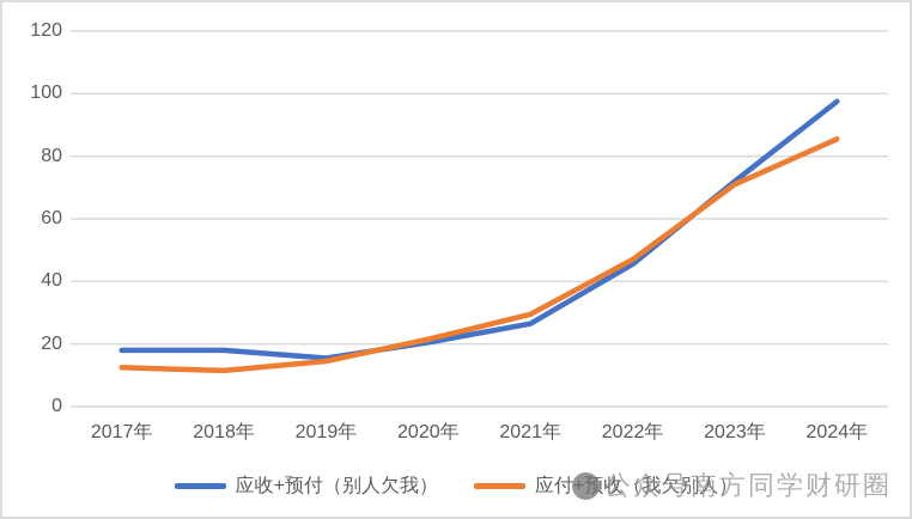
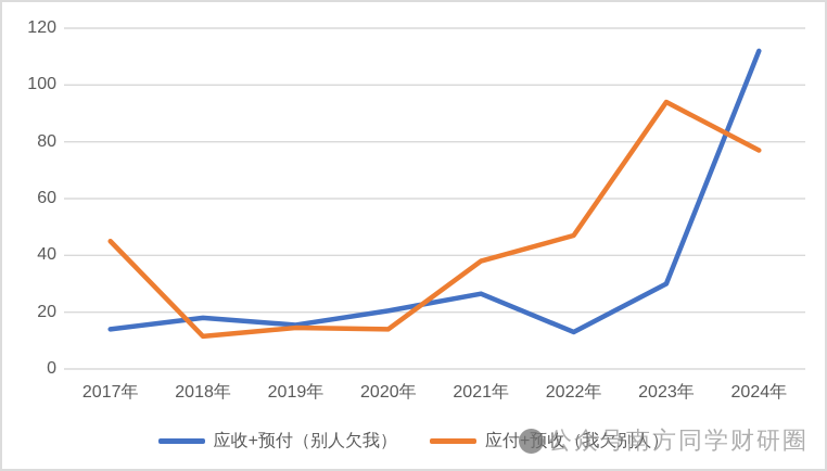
应收+预付（别人欠我）/2017年: 18 -> 14
应付+预收（我欠别人）/2017年: 12 -> 45
应付+预收（我欠别人）/2020年: 22 -> 14
应付+预收（我欠别人）/2021年: 30 -> 38
应收+预付（别人欠我）/2022年: 46 -> 13
应收+预付（别人欠我）/2023年: 72 -> 30
应付+预收（我欠别人）/2023年: 71 -> 94
应收+预付（别人欠我）/2024年: 98 -> 112
应付+预收（我欠别人）/2024年: 86 -> 77
